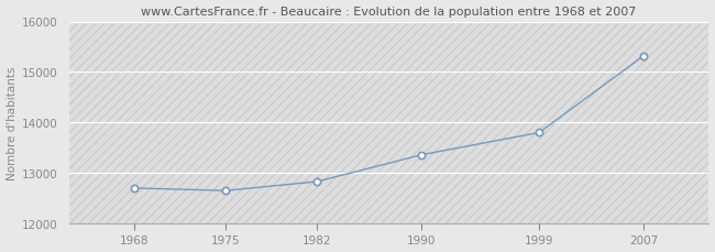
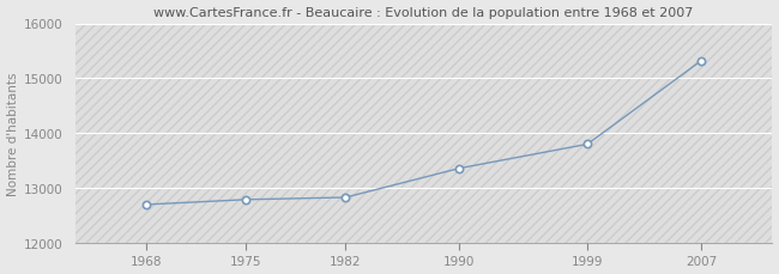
1975: 12650 -> 12790
